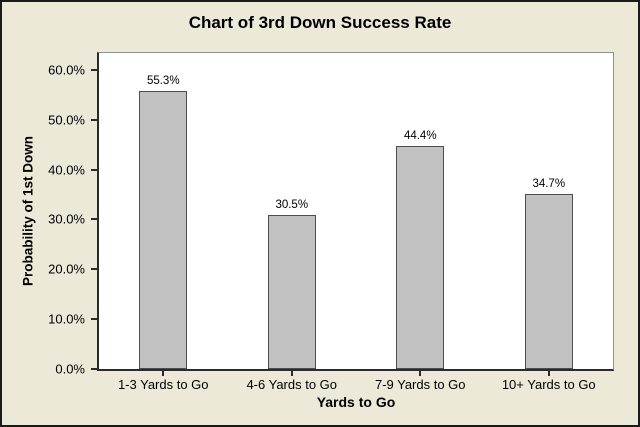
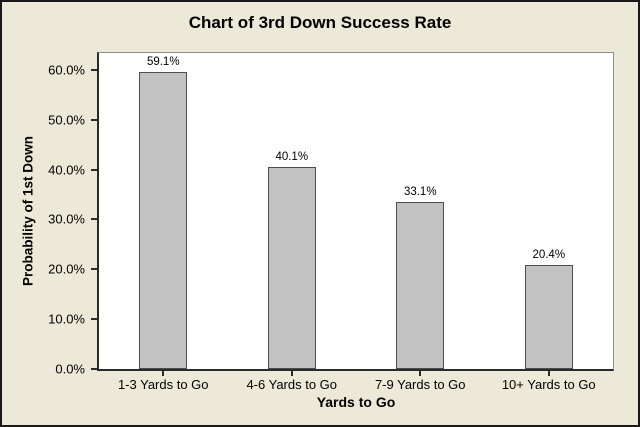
1-3 Yards to Go: 55.3% -> 59.1%
4-6 Yards to Go: 30.5% -> 40.1%
7-9 Yards to Go: 44.4% -> 33.1%
10+ Yards to Go: 34.7% -> 20.4%
